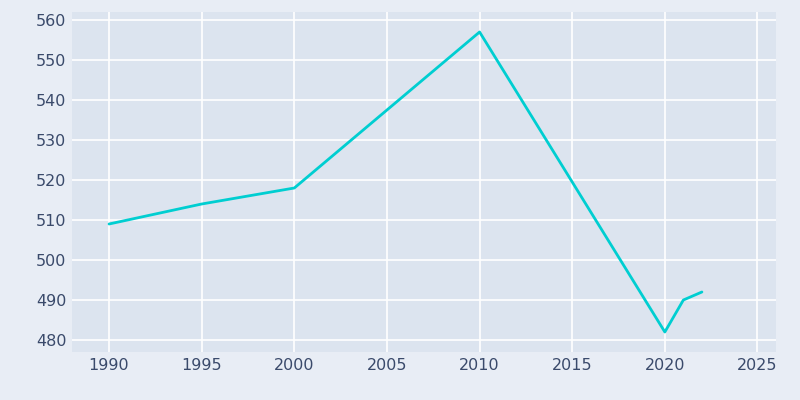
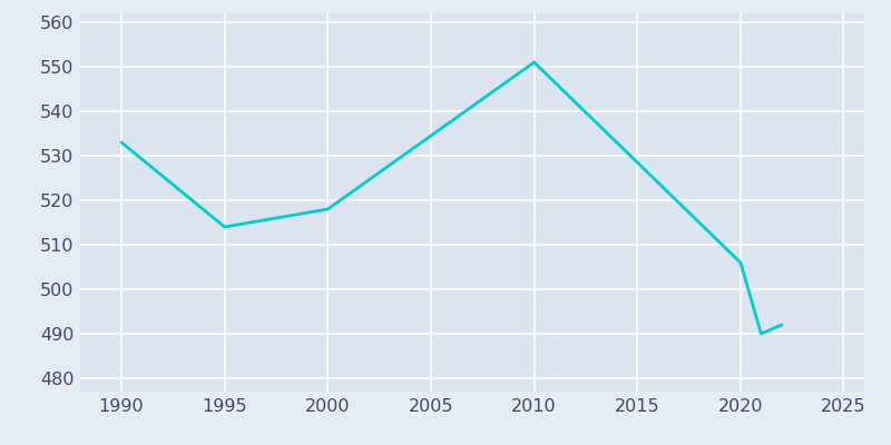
1990: 509 -> 533
2010: 557 -> 551
2020: 482 -> 506
